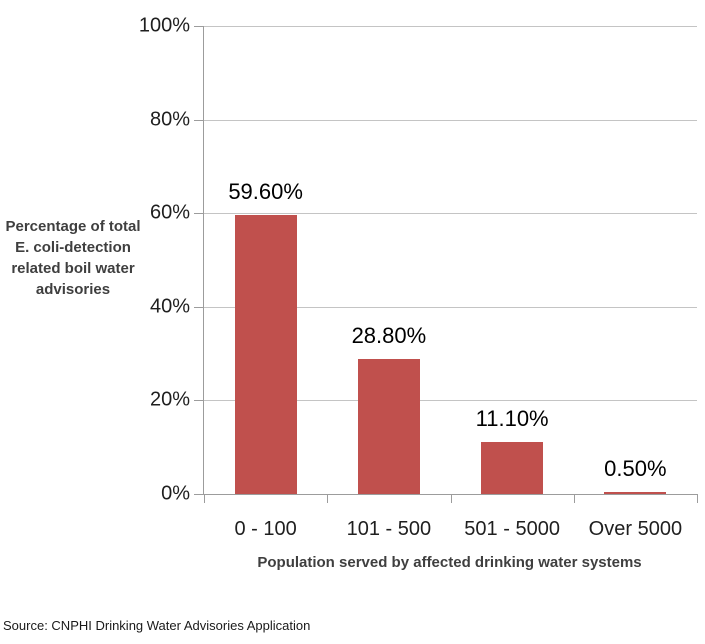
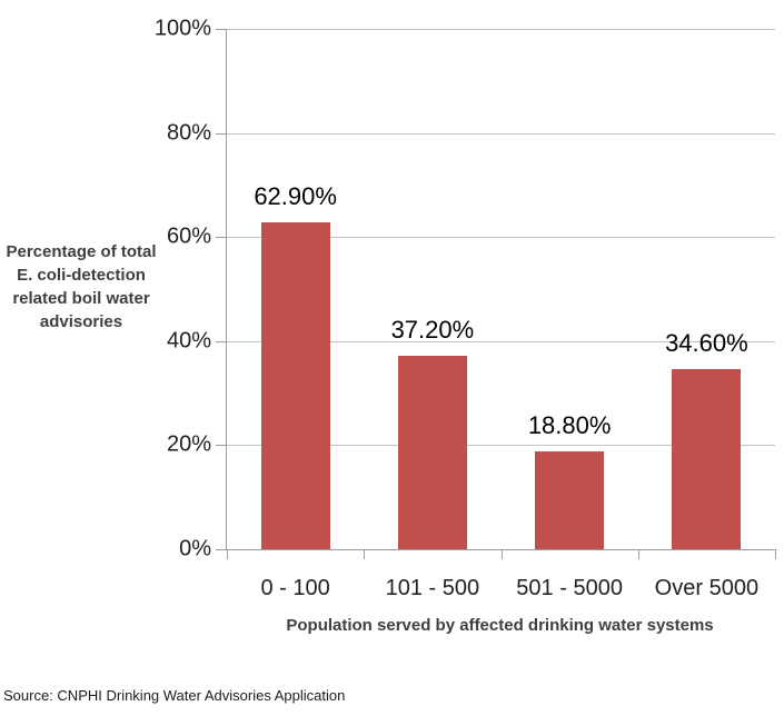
0 - 100: 59.60% -> 62.90%
101 - 500: 28.80% -> 37.20%
501 - 5000: 11.10% -> 18.80%
Over 5000: 0.50% -> 34.60%
